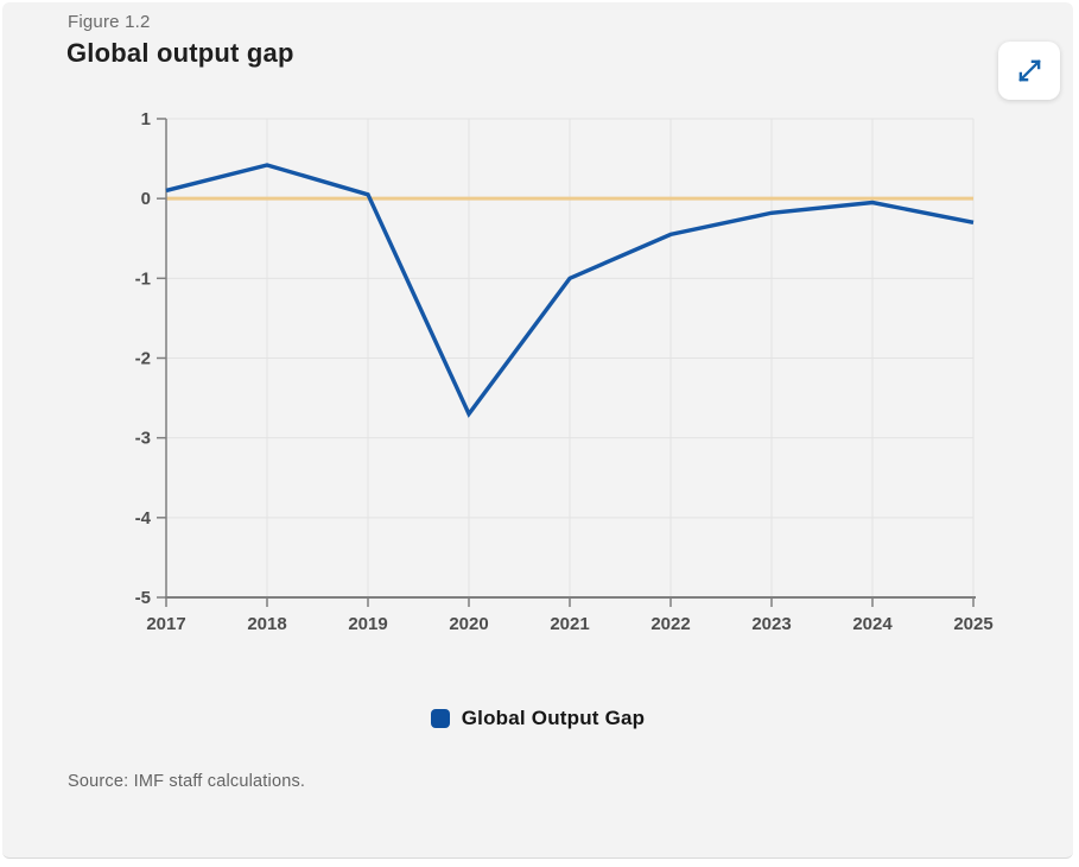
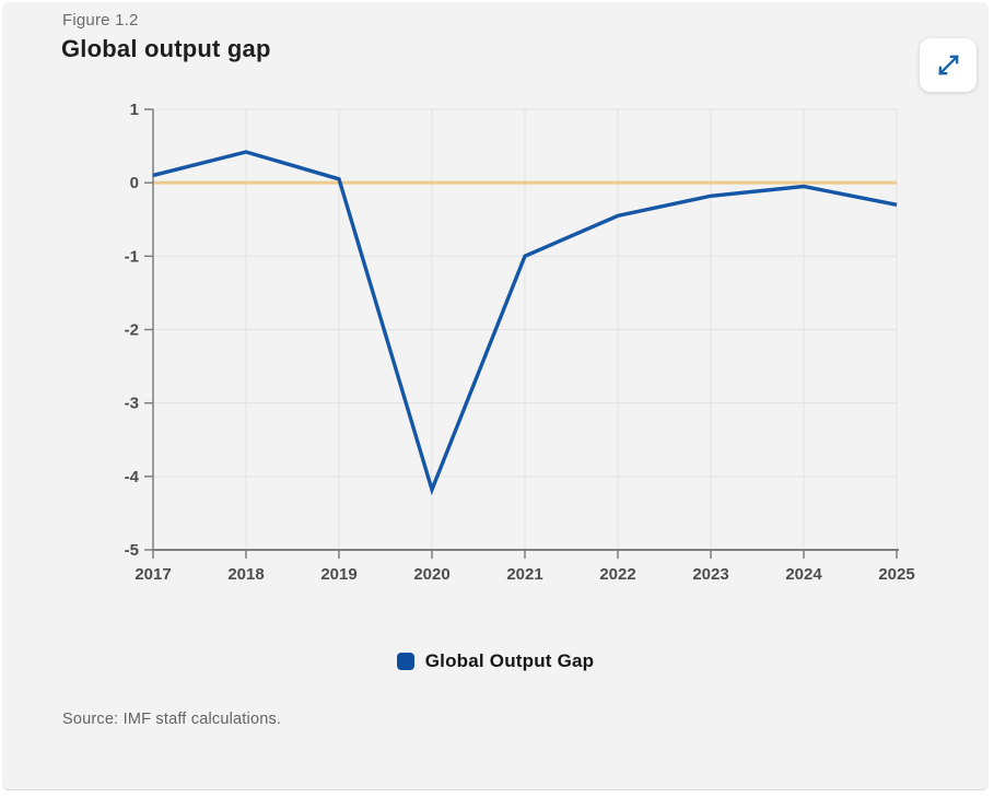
2020: -2.7 -> -4.2
